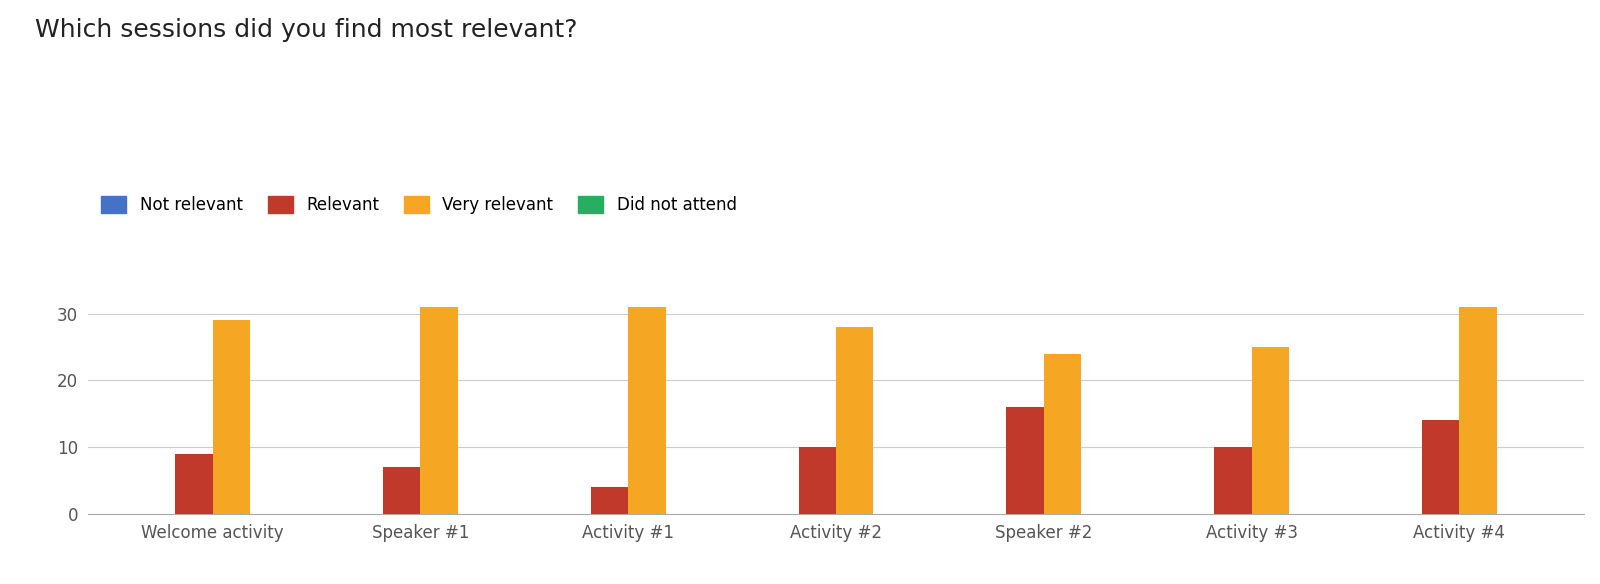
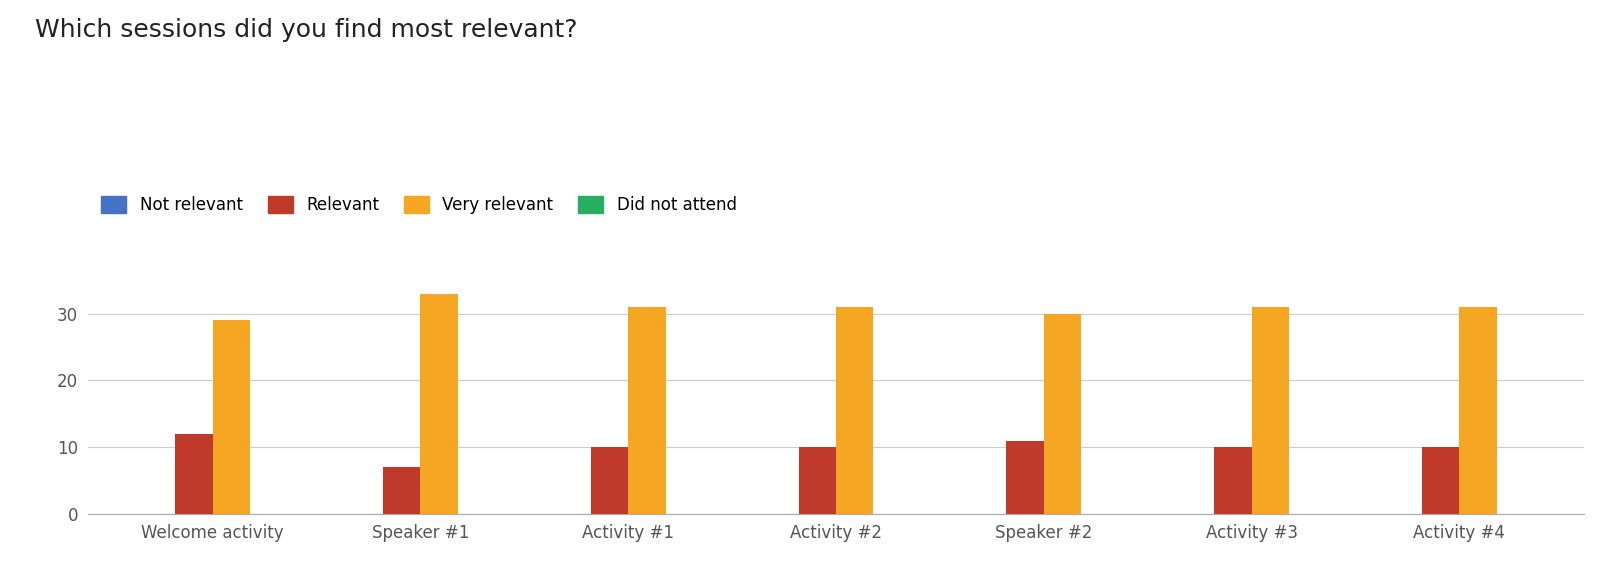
Relevant/Welcome activity: 9 -> 12
Very relevant/Speaker #1: 31 -> 33
Relevant/Activity #1: 4 -> 10
Very relevant/Activity #2: 28 -> 31
Relevant/Speaker #2: 16 -> 11
Very relevant/Speaker #2: 24 -> 30
Very relevant/Activity #3: 25 -> 31
Relevant/Activity #4: 14 -> 10
